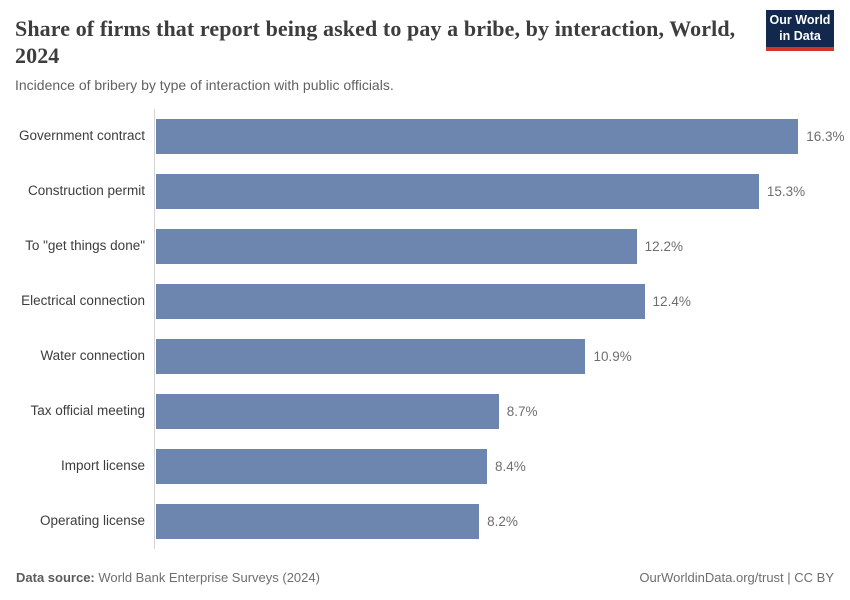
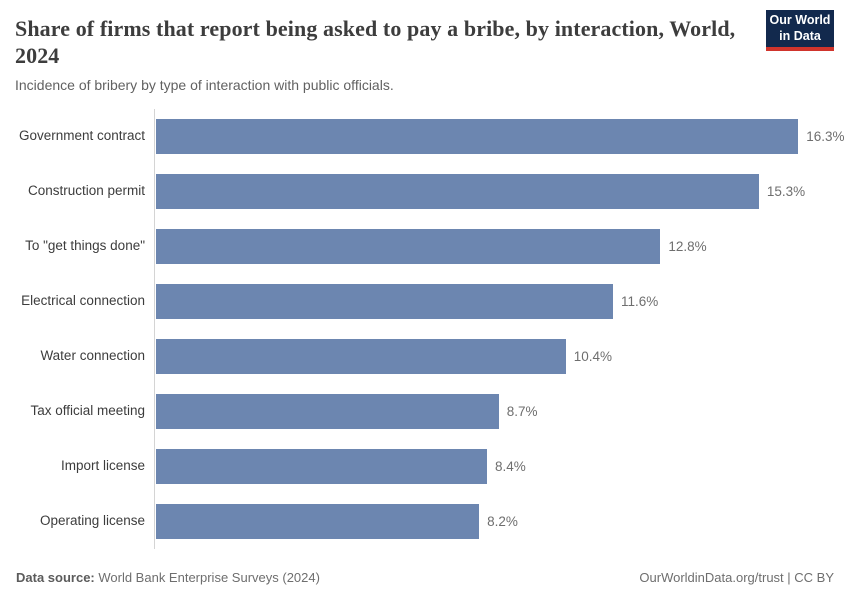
To "get things done": 12.2% -> 12.8%
Electrical connection: 12.4% -> 11.6%
Water connection: 10.9% -> 10.4%
